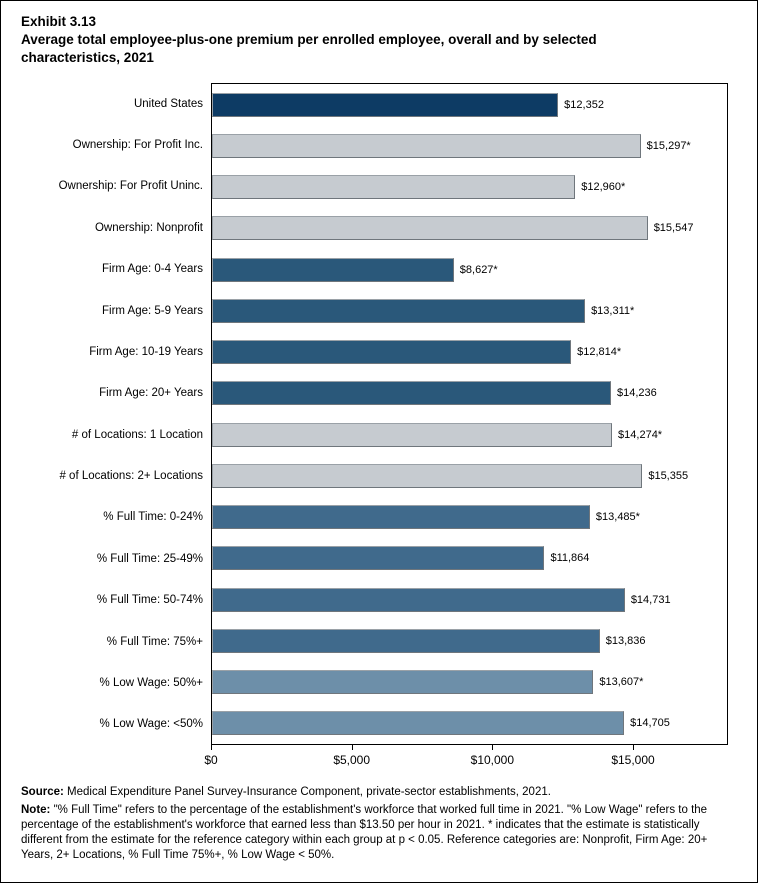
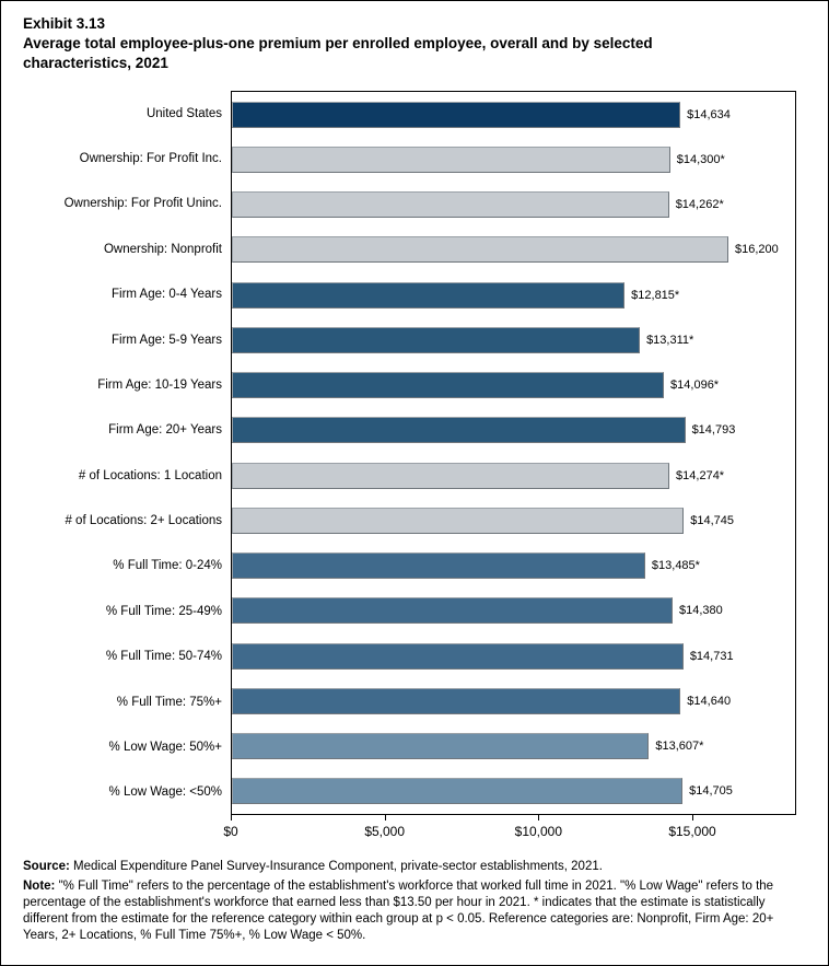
United States: $12,352 -> $14,634
Ownership: For Profit Inc.: 15,297 -> 14,300
Ownership: For Profit Uninc.: 12,960 -> 14,262
Ownership: Nonprofit: $15,547 -> $16,200
Firm Age: 0-4 Years: 8,627 -> 12,815
Firm Age: 10-19 Years: 12,814 -> 14,096
Firm Age: 20+ Years: $14,236 -> $14,793
# of Locations: 2+ Locations: $15,355 -> $14,745
% Full Time: 25-49%: $11,864 -> $14,380
% Full Time: 75%+: $13,836 -> $14,640
